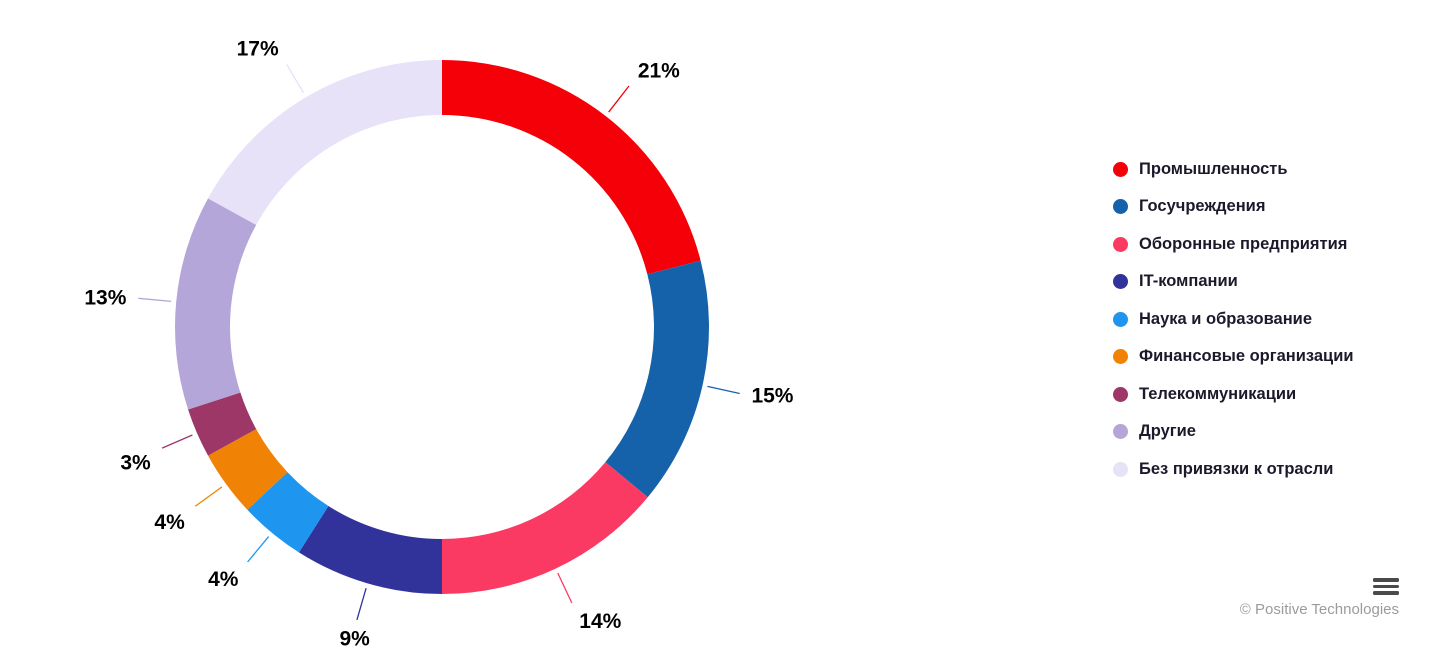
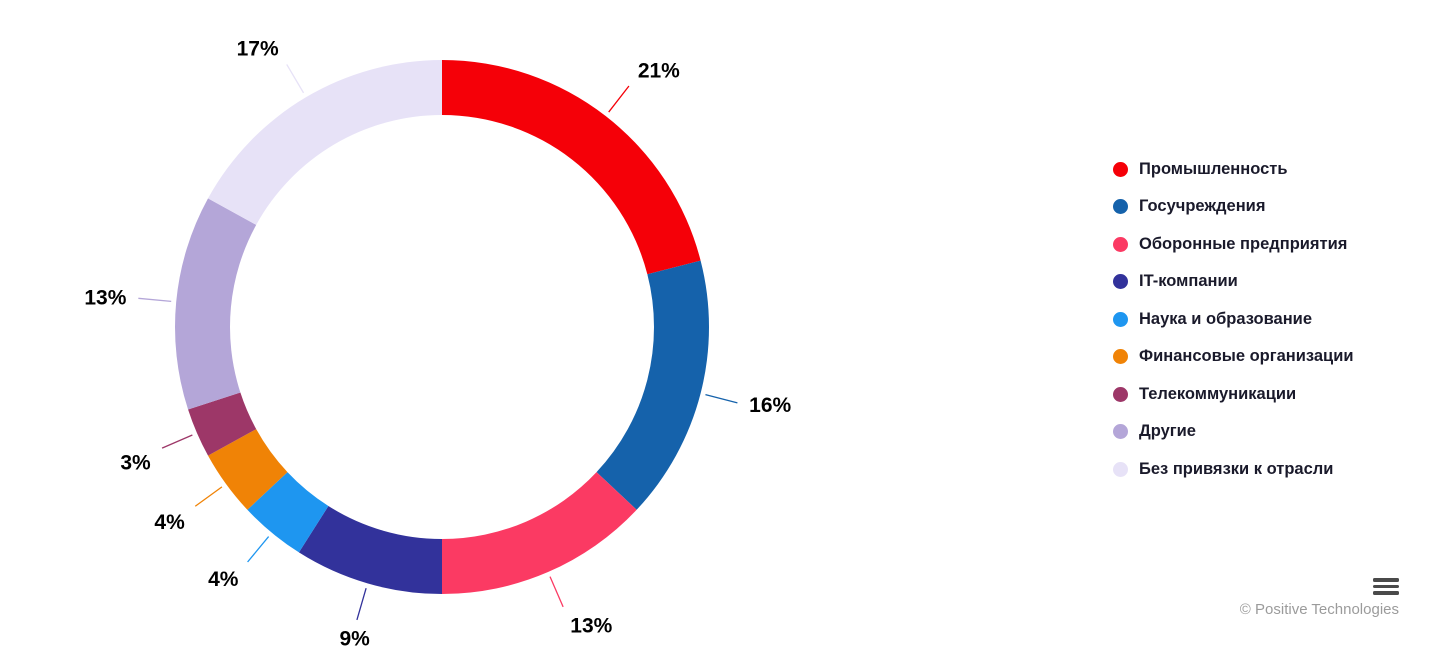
Госучреждения: 15% -> 16%
Оборонные предприятия: 14% -> 13%
